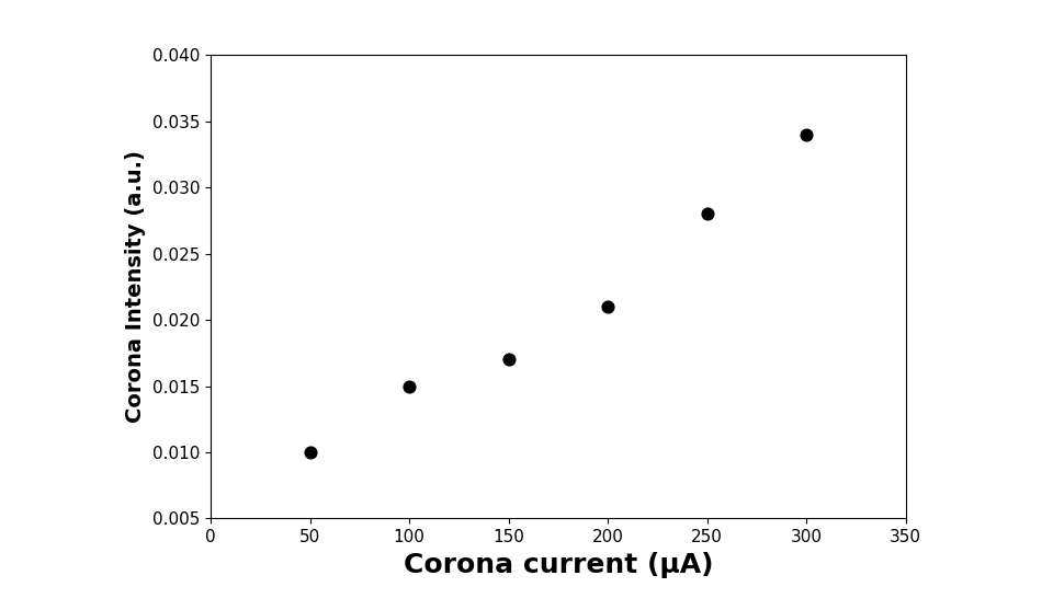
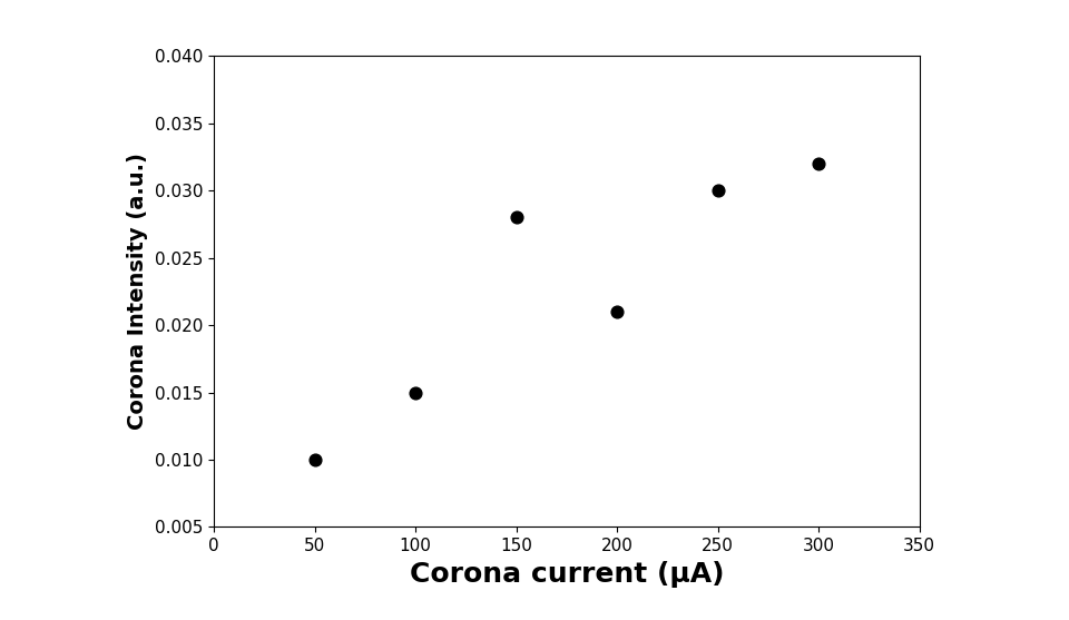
150: 0.017 -> 0.028
250: 0.028 -> 0.030
300: 0.034 -> 0.032
